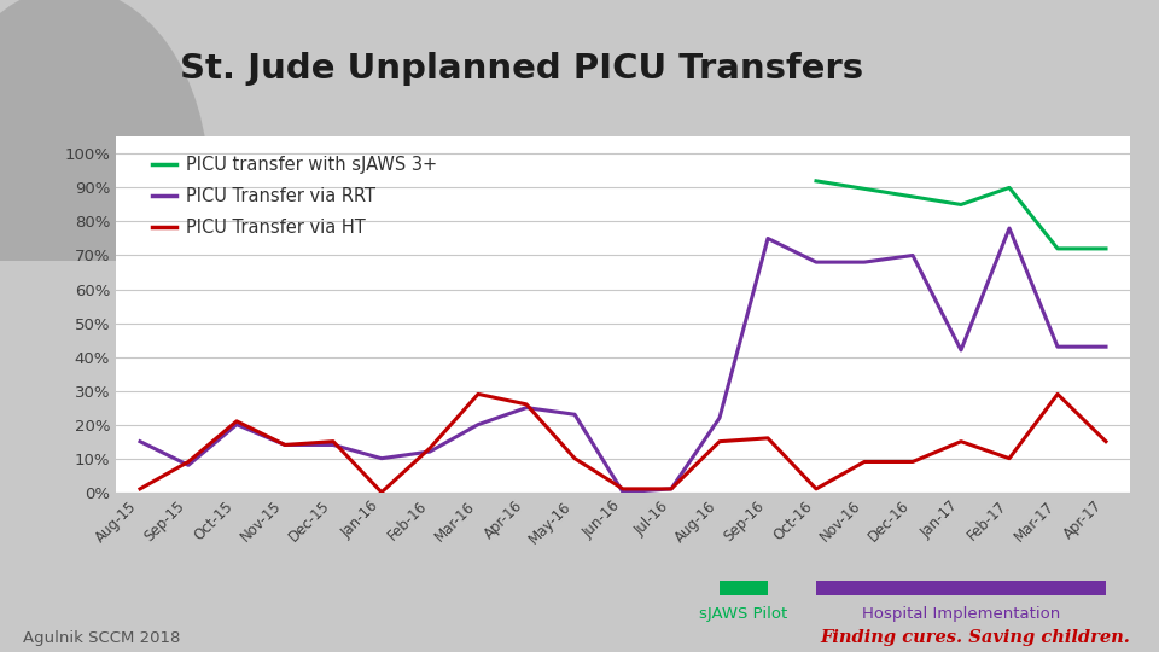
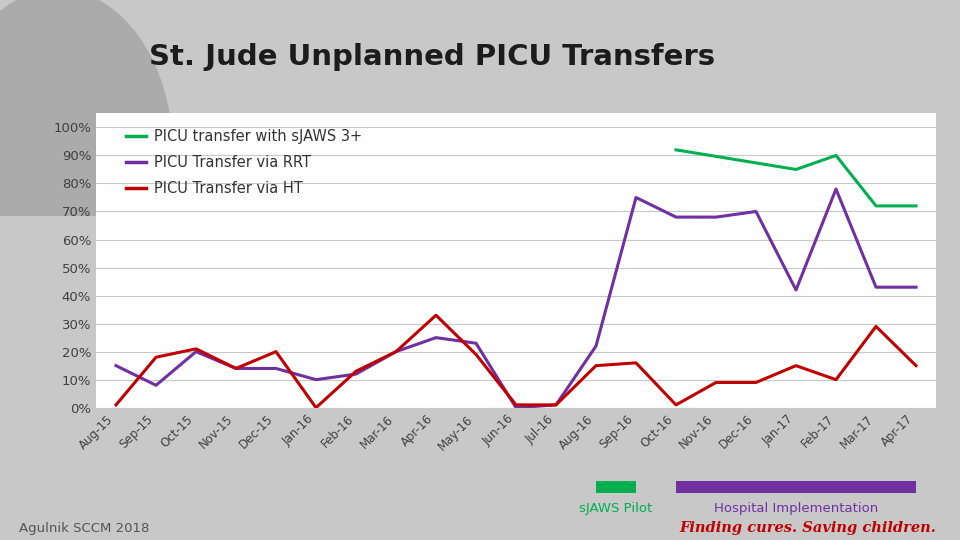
PICU Transfer via HT/Sep-15: 9% -> 18%
PICU Transfer via HT/Dec-15: 15% -> 20%
PICU Transfer via HT/Mar-16: 29% -> 20%
PICU Transfer via HT/Apr-16: 26% -> 33%
PICU Transfer via HT/May-16: 10% -> 19%
